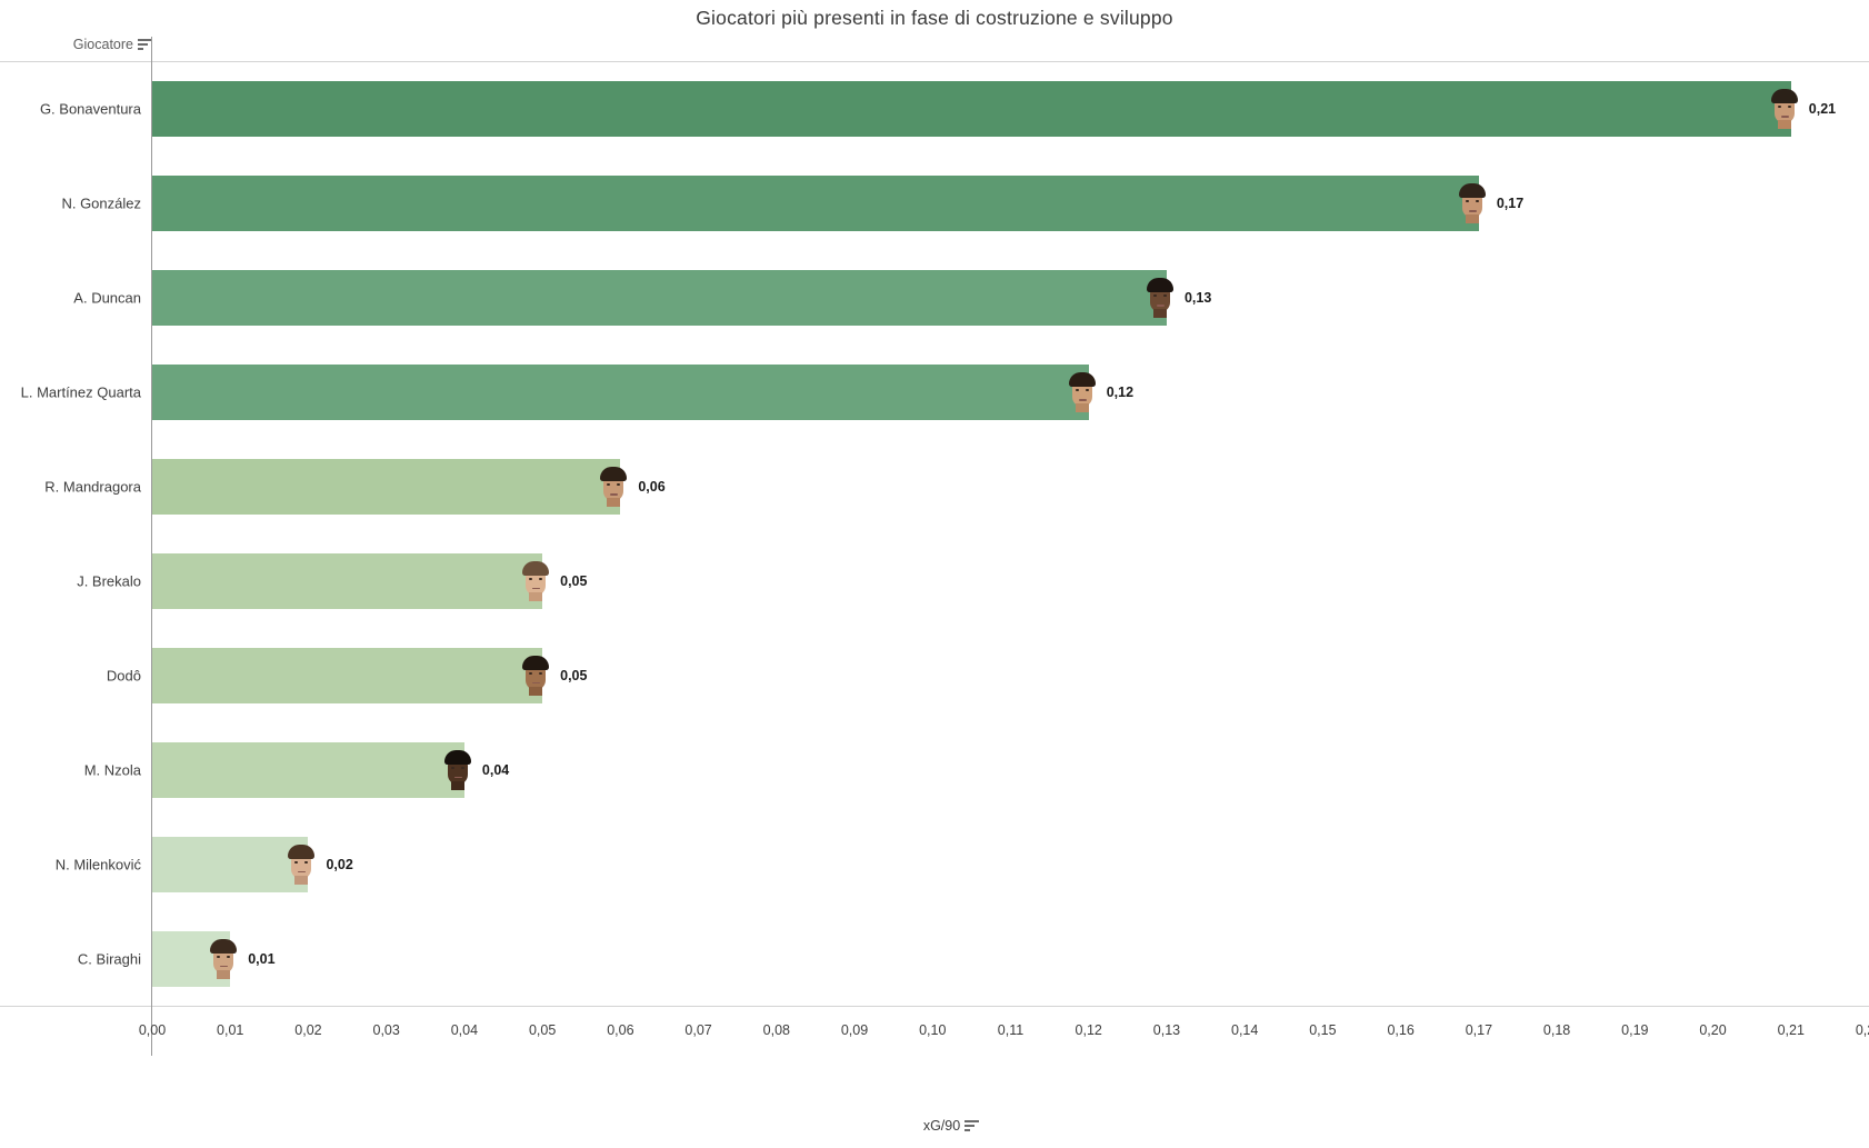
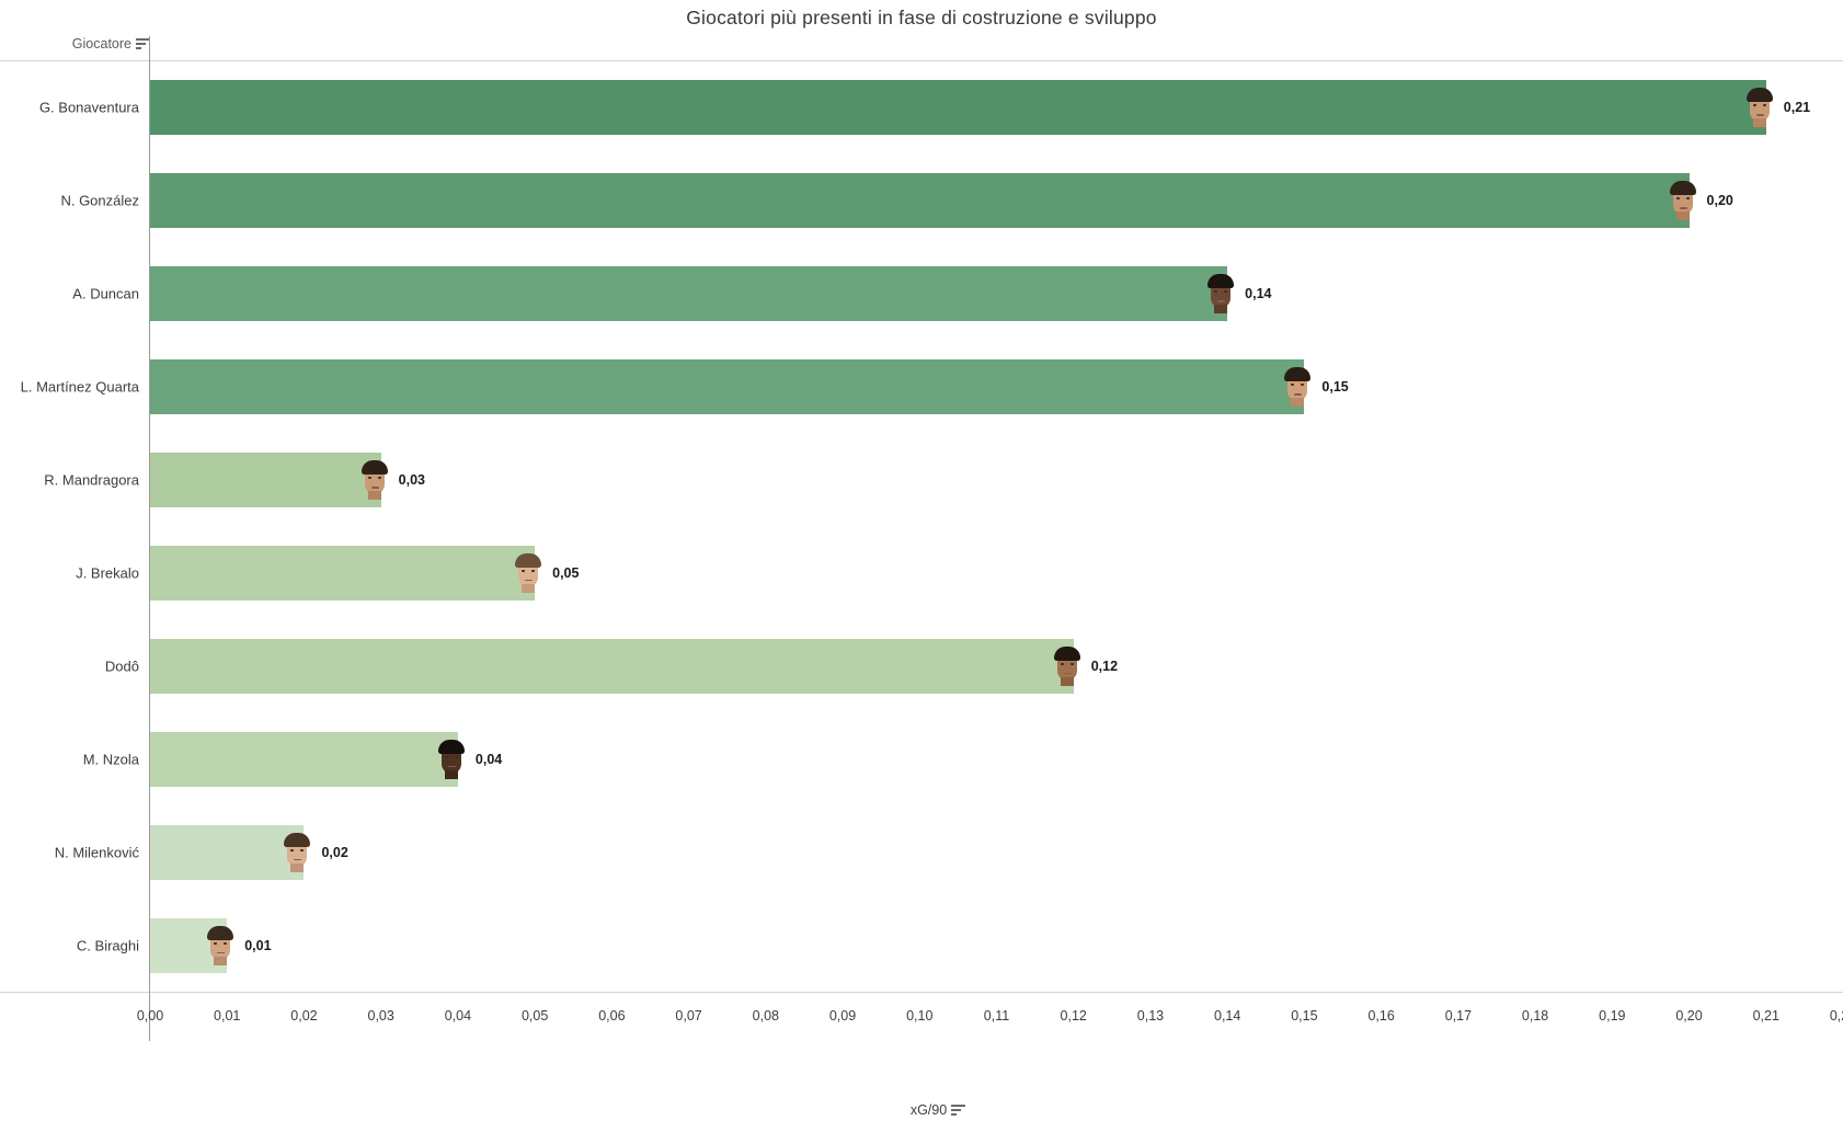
N. González: 0,17 -> 0,20
A. Duncan: 0,13 -> 0,14
L. Martínez Quarta: 0,12 -> 0,15
R. Mandragora: 0,06 -> 0,03
Dodô: 0,05 -> 0,12
